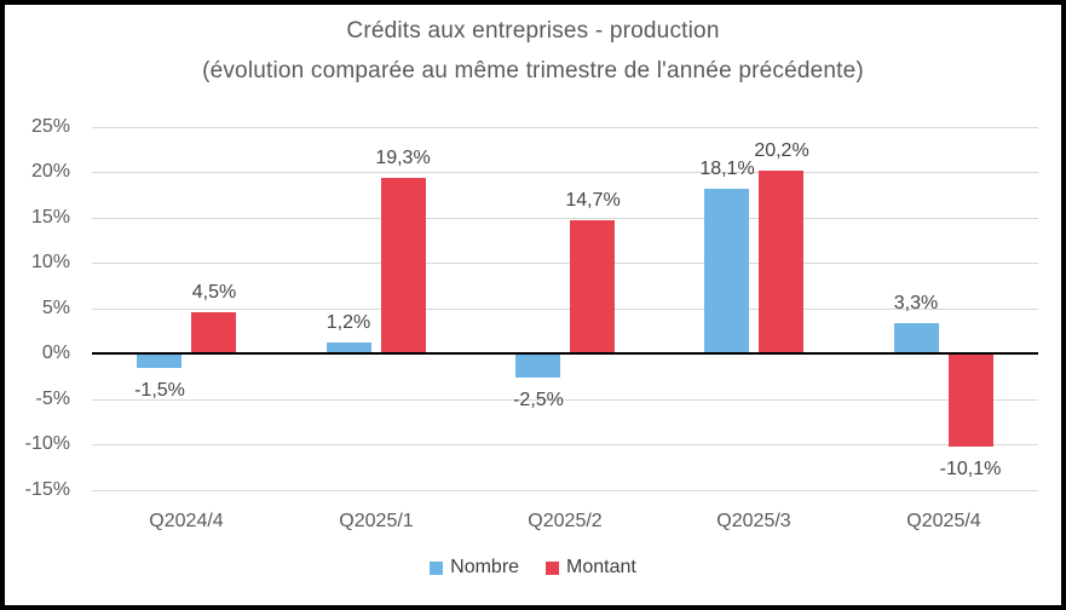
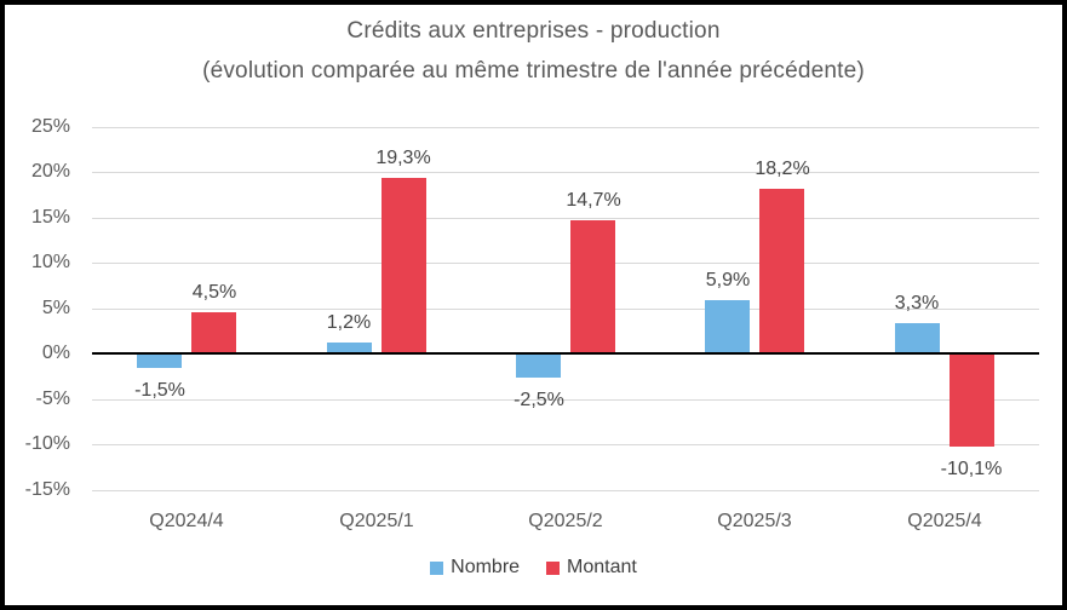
Nombre/Q2025/3: 18,1% -> 5,9%
Montant/Q2025/3: 20,2% -> 18,2%
